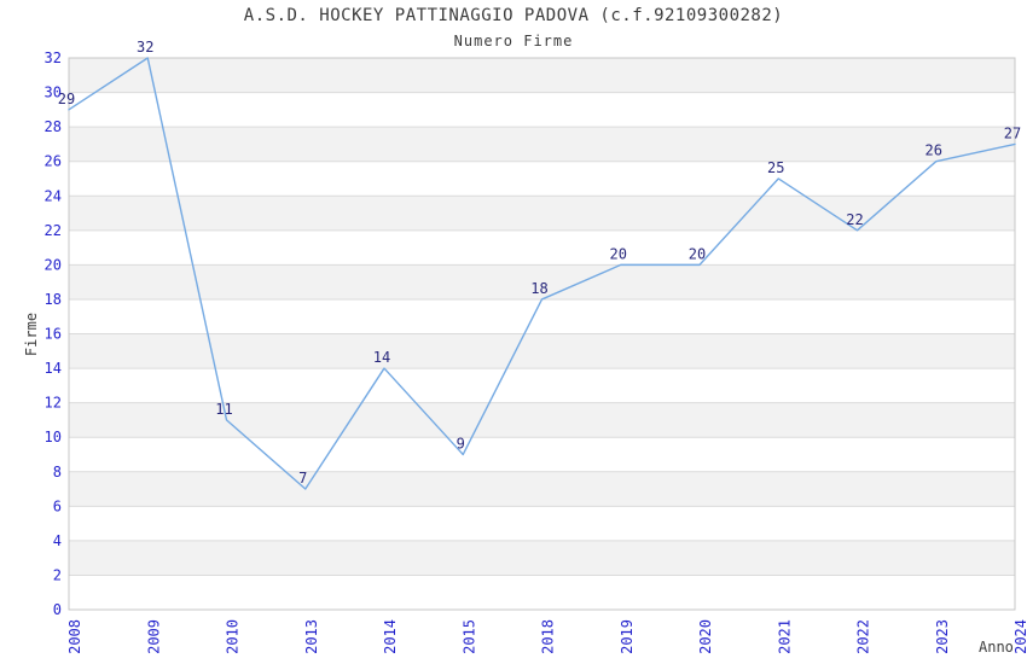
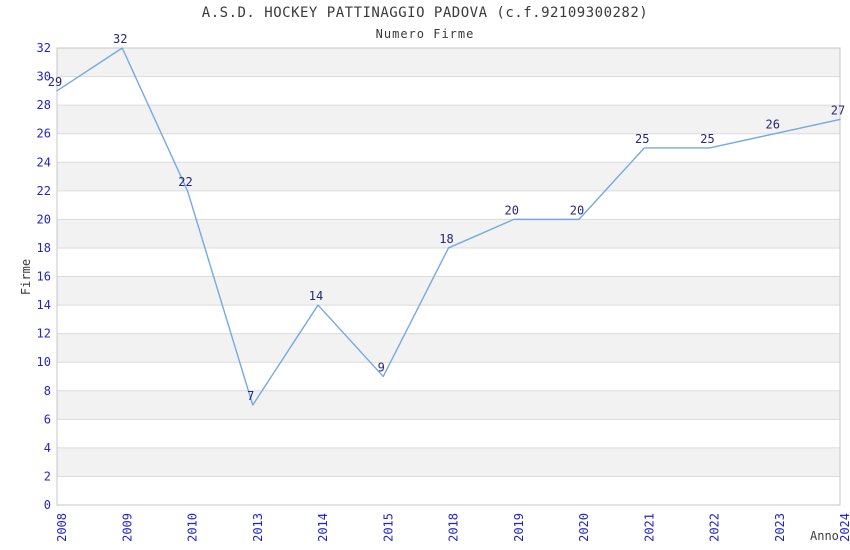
2010: 11 -> 22
2022: 22 -> 25
